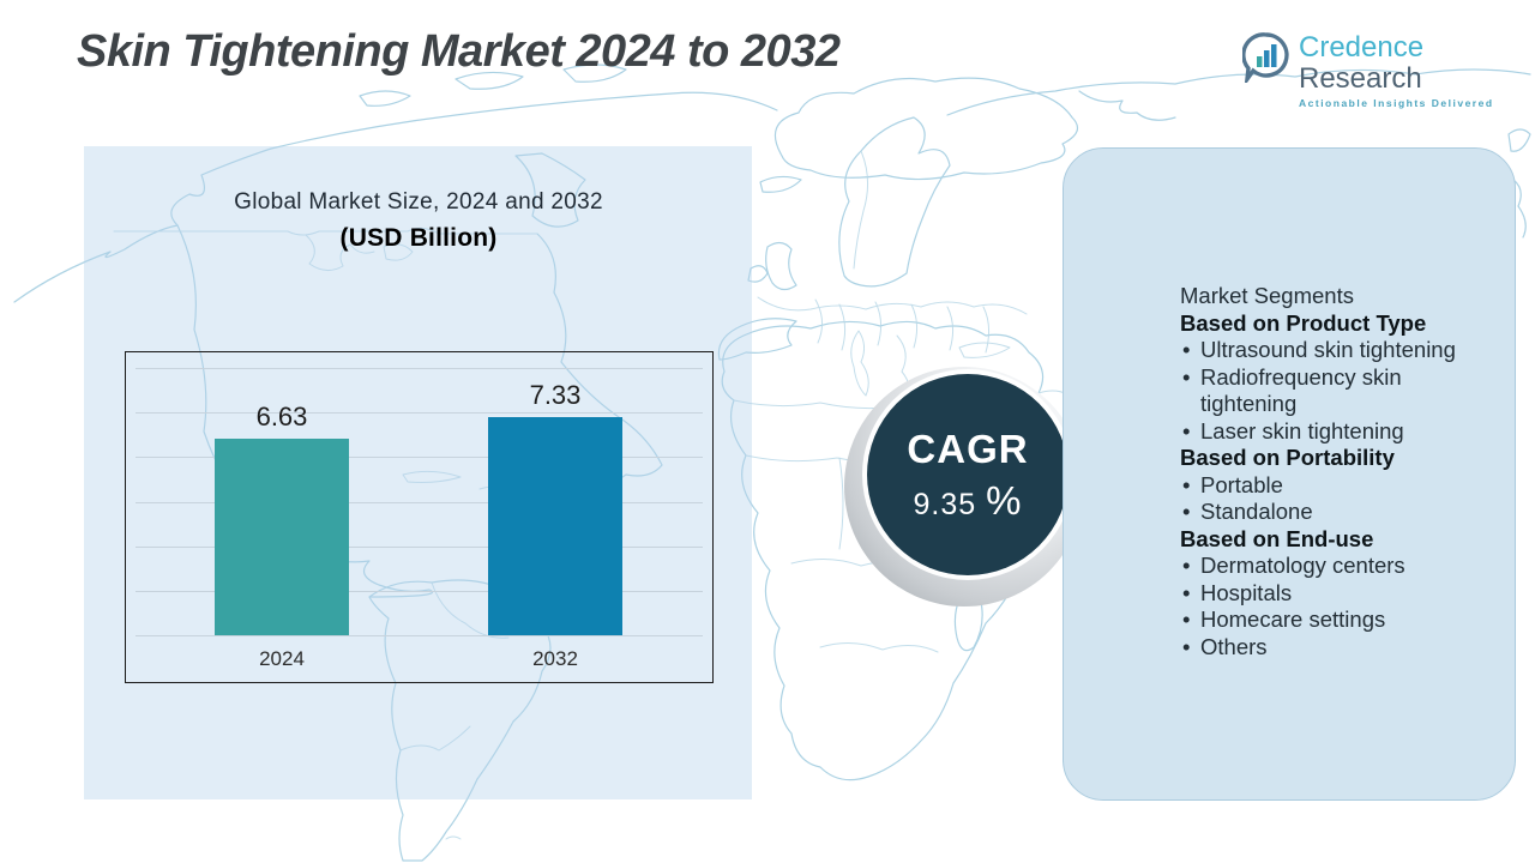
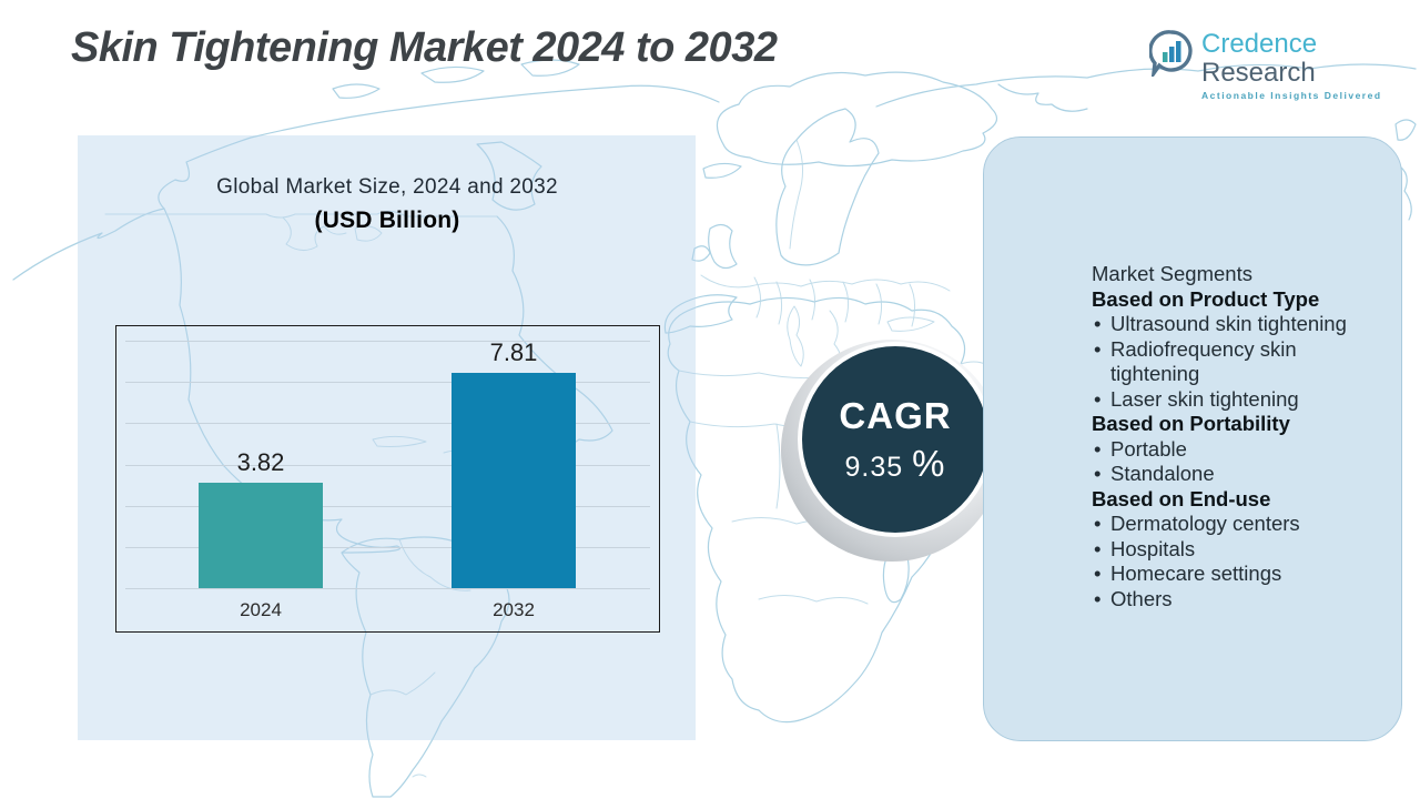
2024: 6.63 -> 3.82
2032: 7.33 -> 7.81
